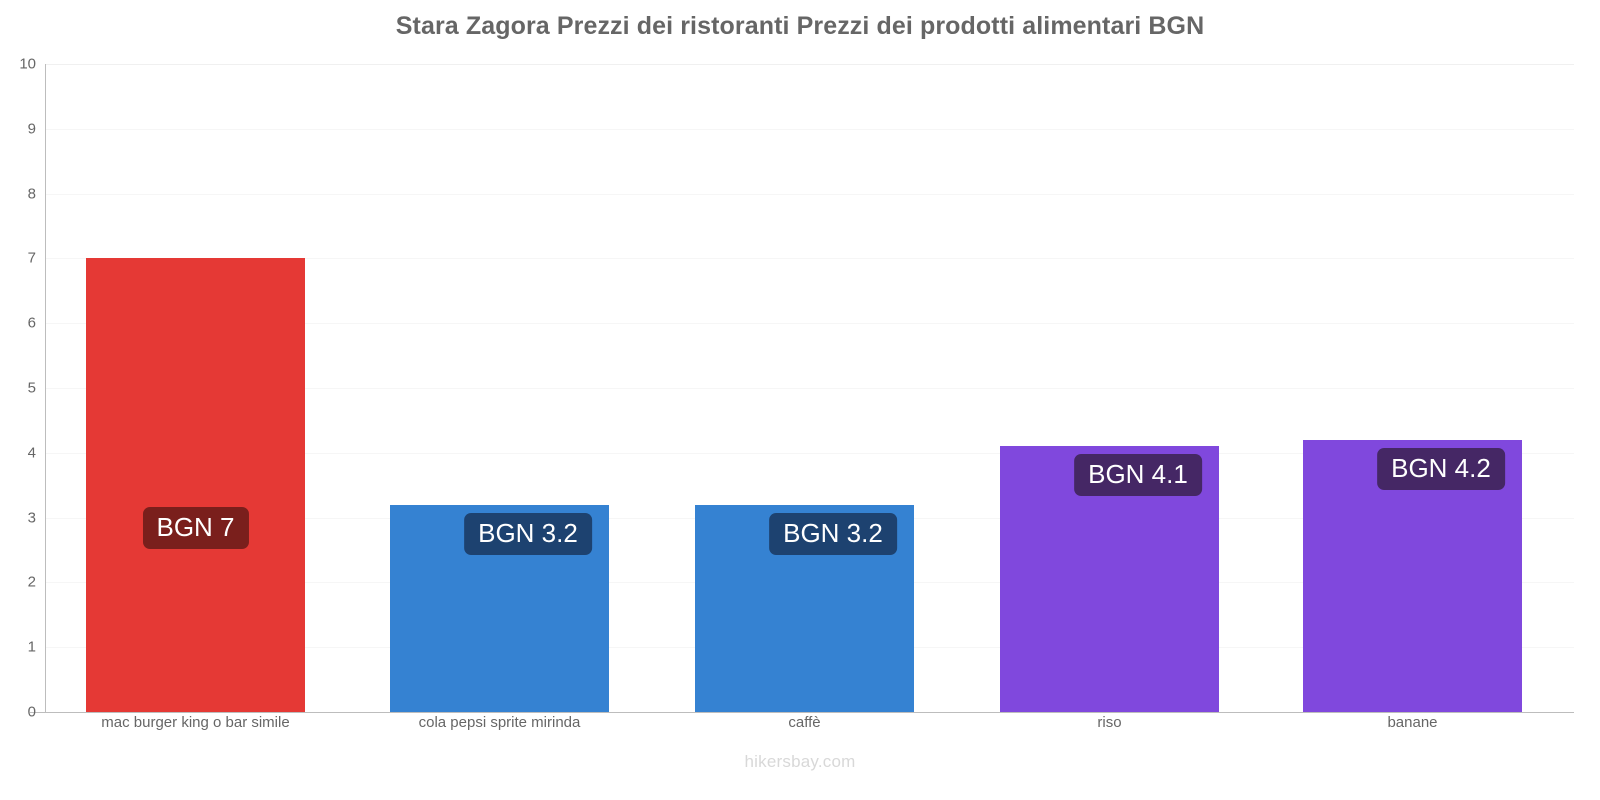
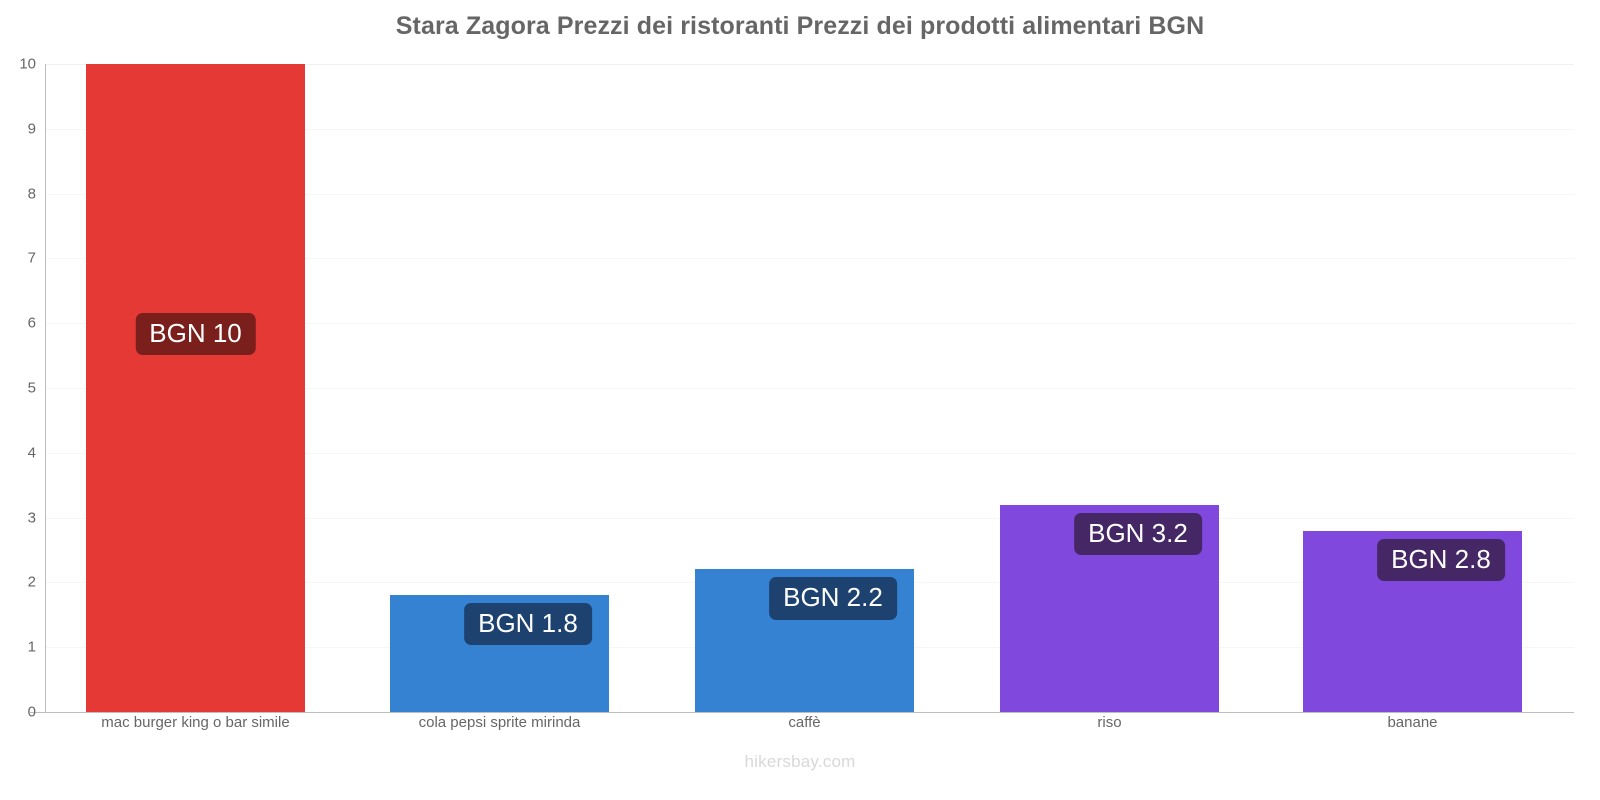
mac burger king o bar simile: 7 -> 10
cola pepsi sprite mirinda: 3.2 -> 1.8
caffè: 3.2 -> 2.2
riso: 4.1 -> 3.2
banane: 4.2 -> 2.8
